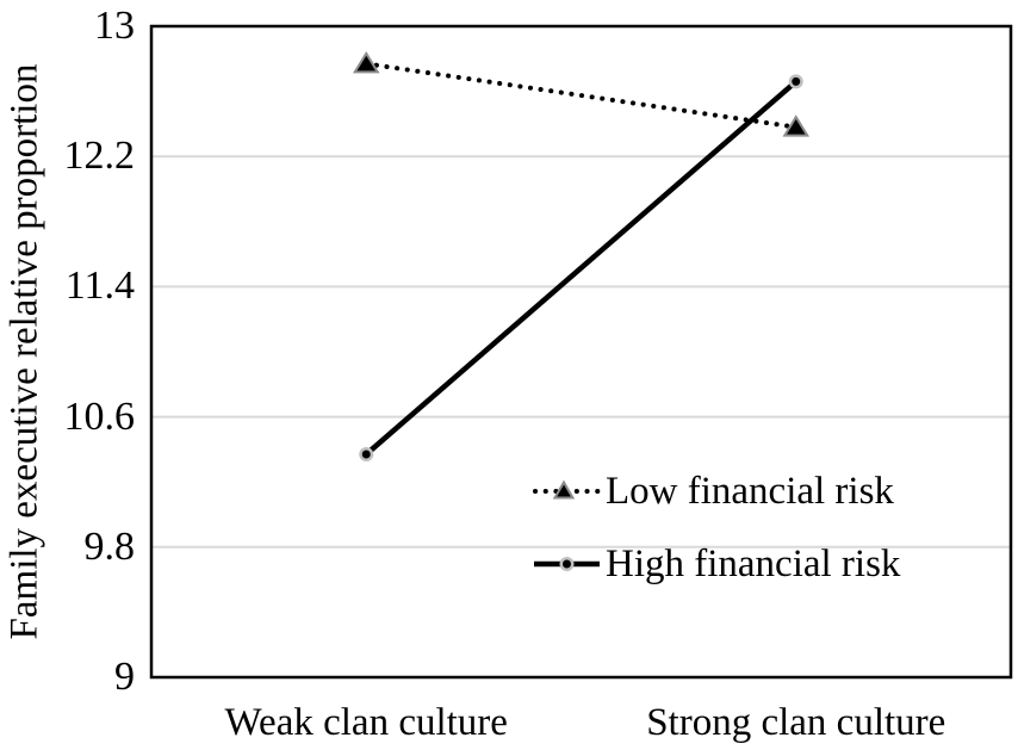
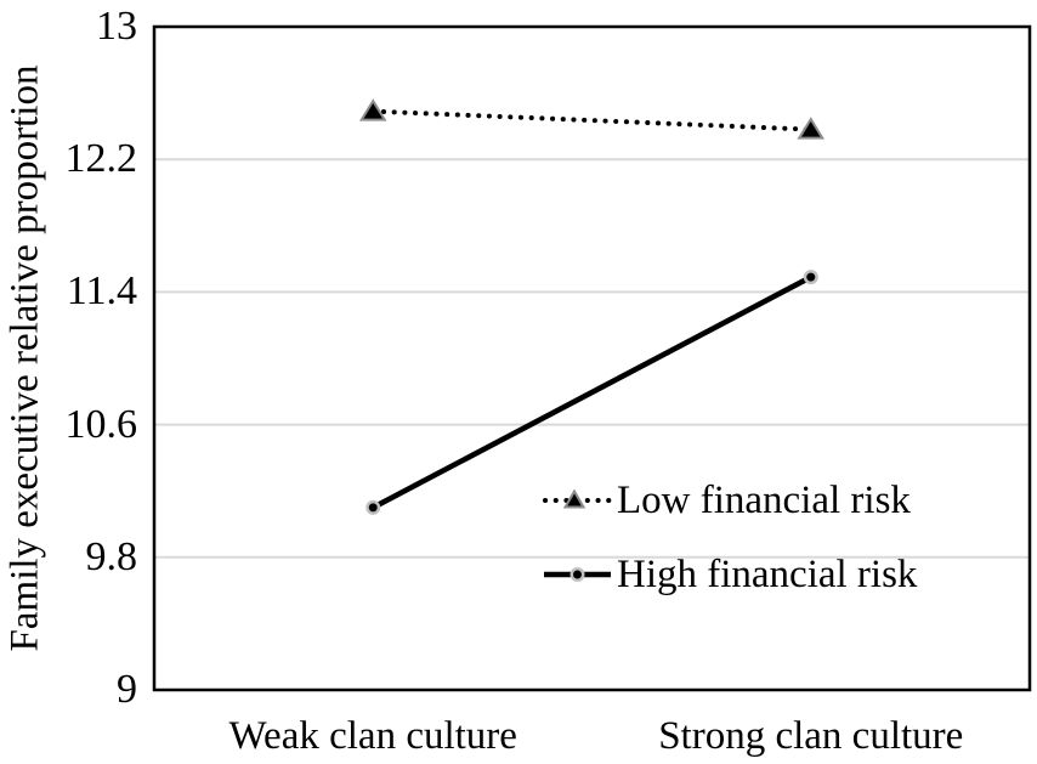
Low financial risk/Weak clan culture: 12.77 -> 12.49
High financial risk/Weak clan culture: 10.37 -> 10.10
High financial risk/Strong clan culture: 12.66 -> 11.49
